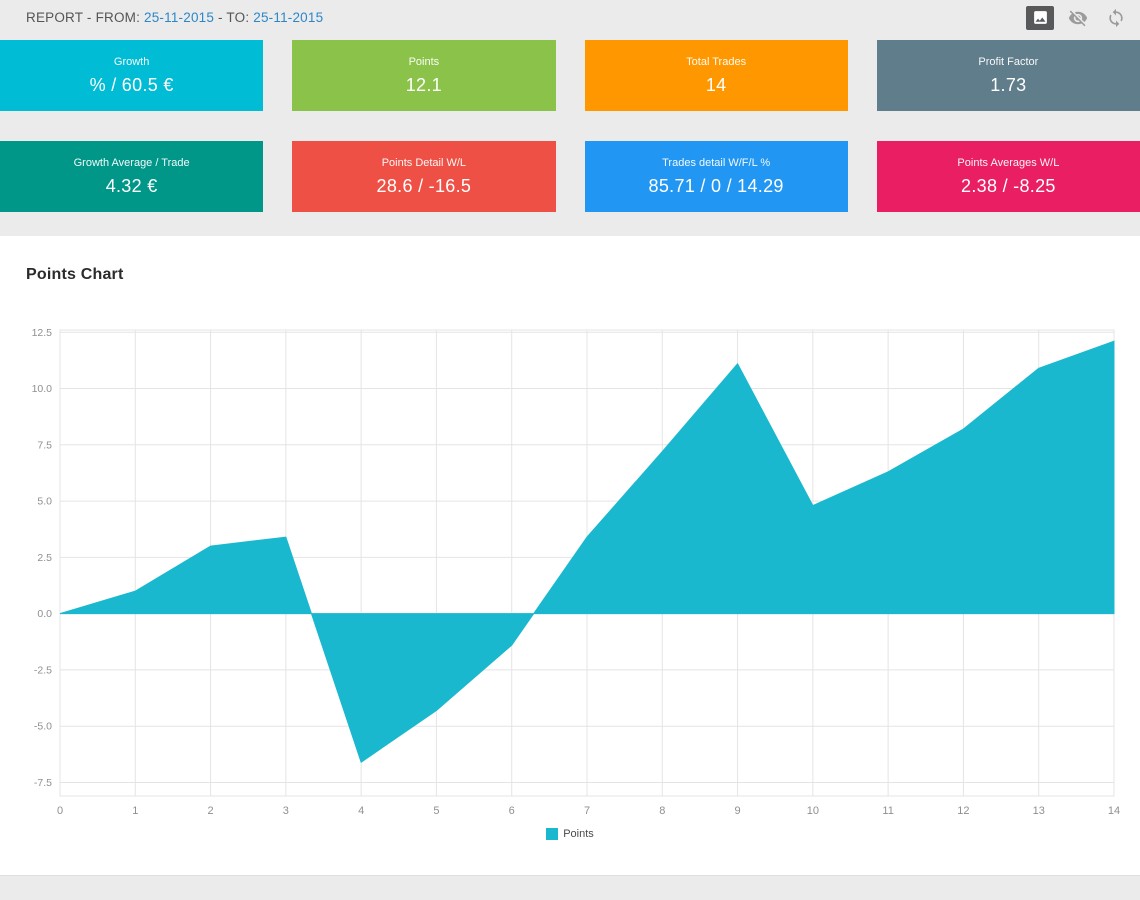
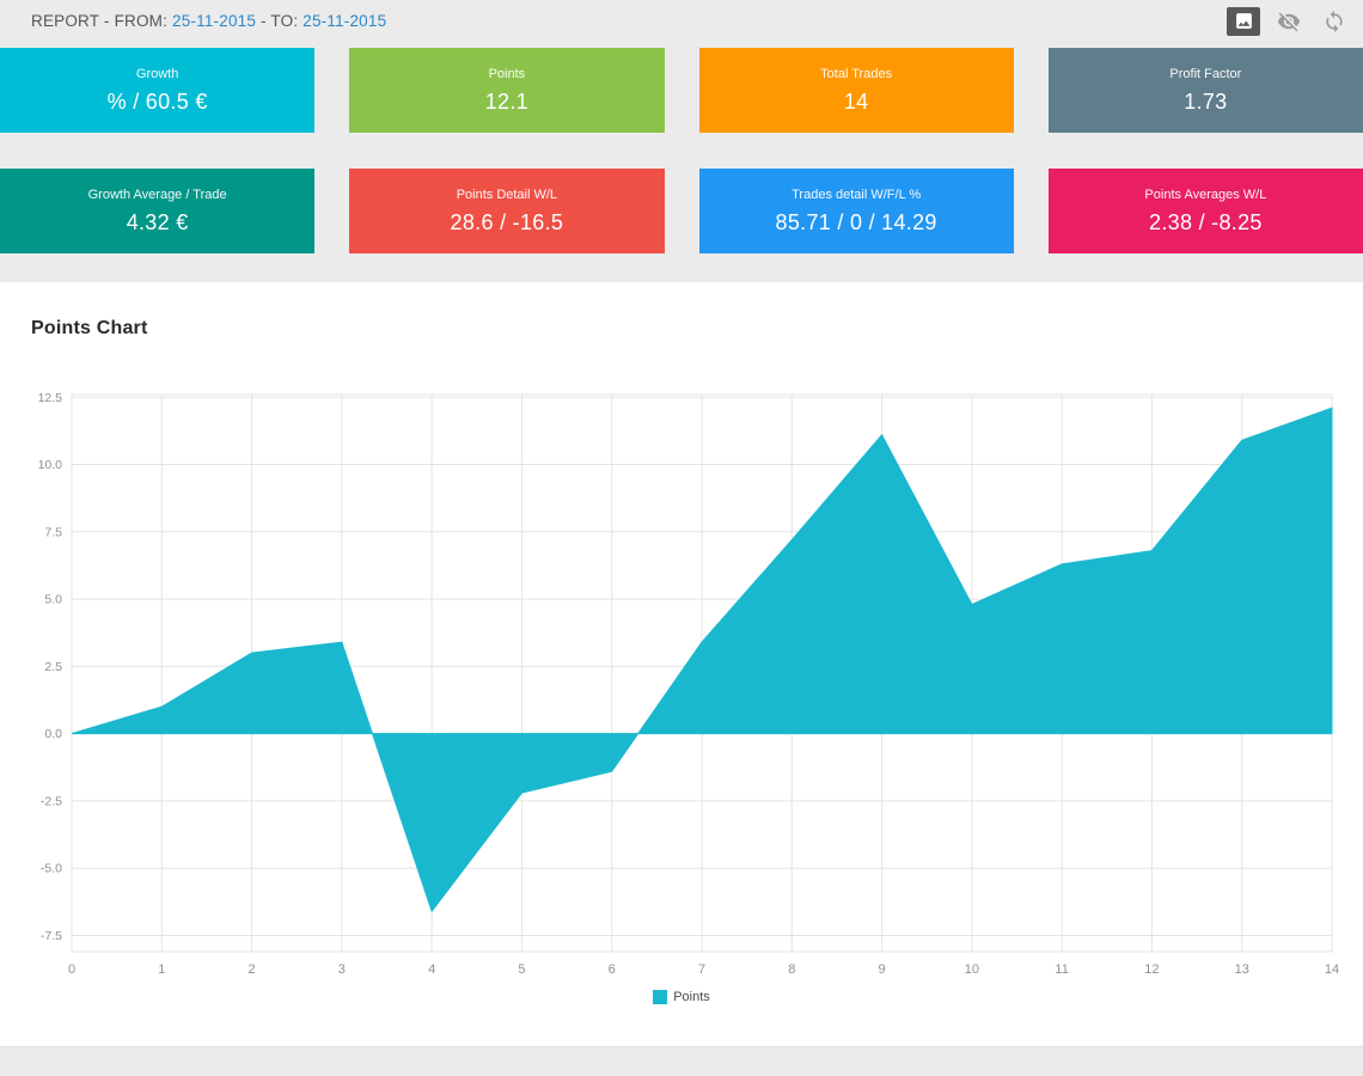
5: -4.3 -> -2.2
12: 8.2 -> 6.8
